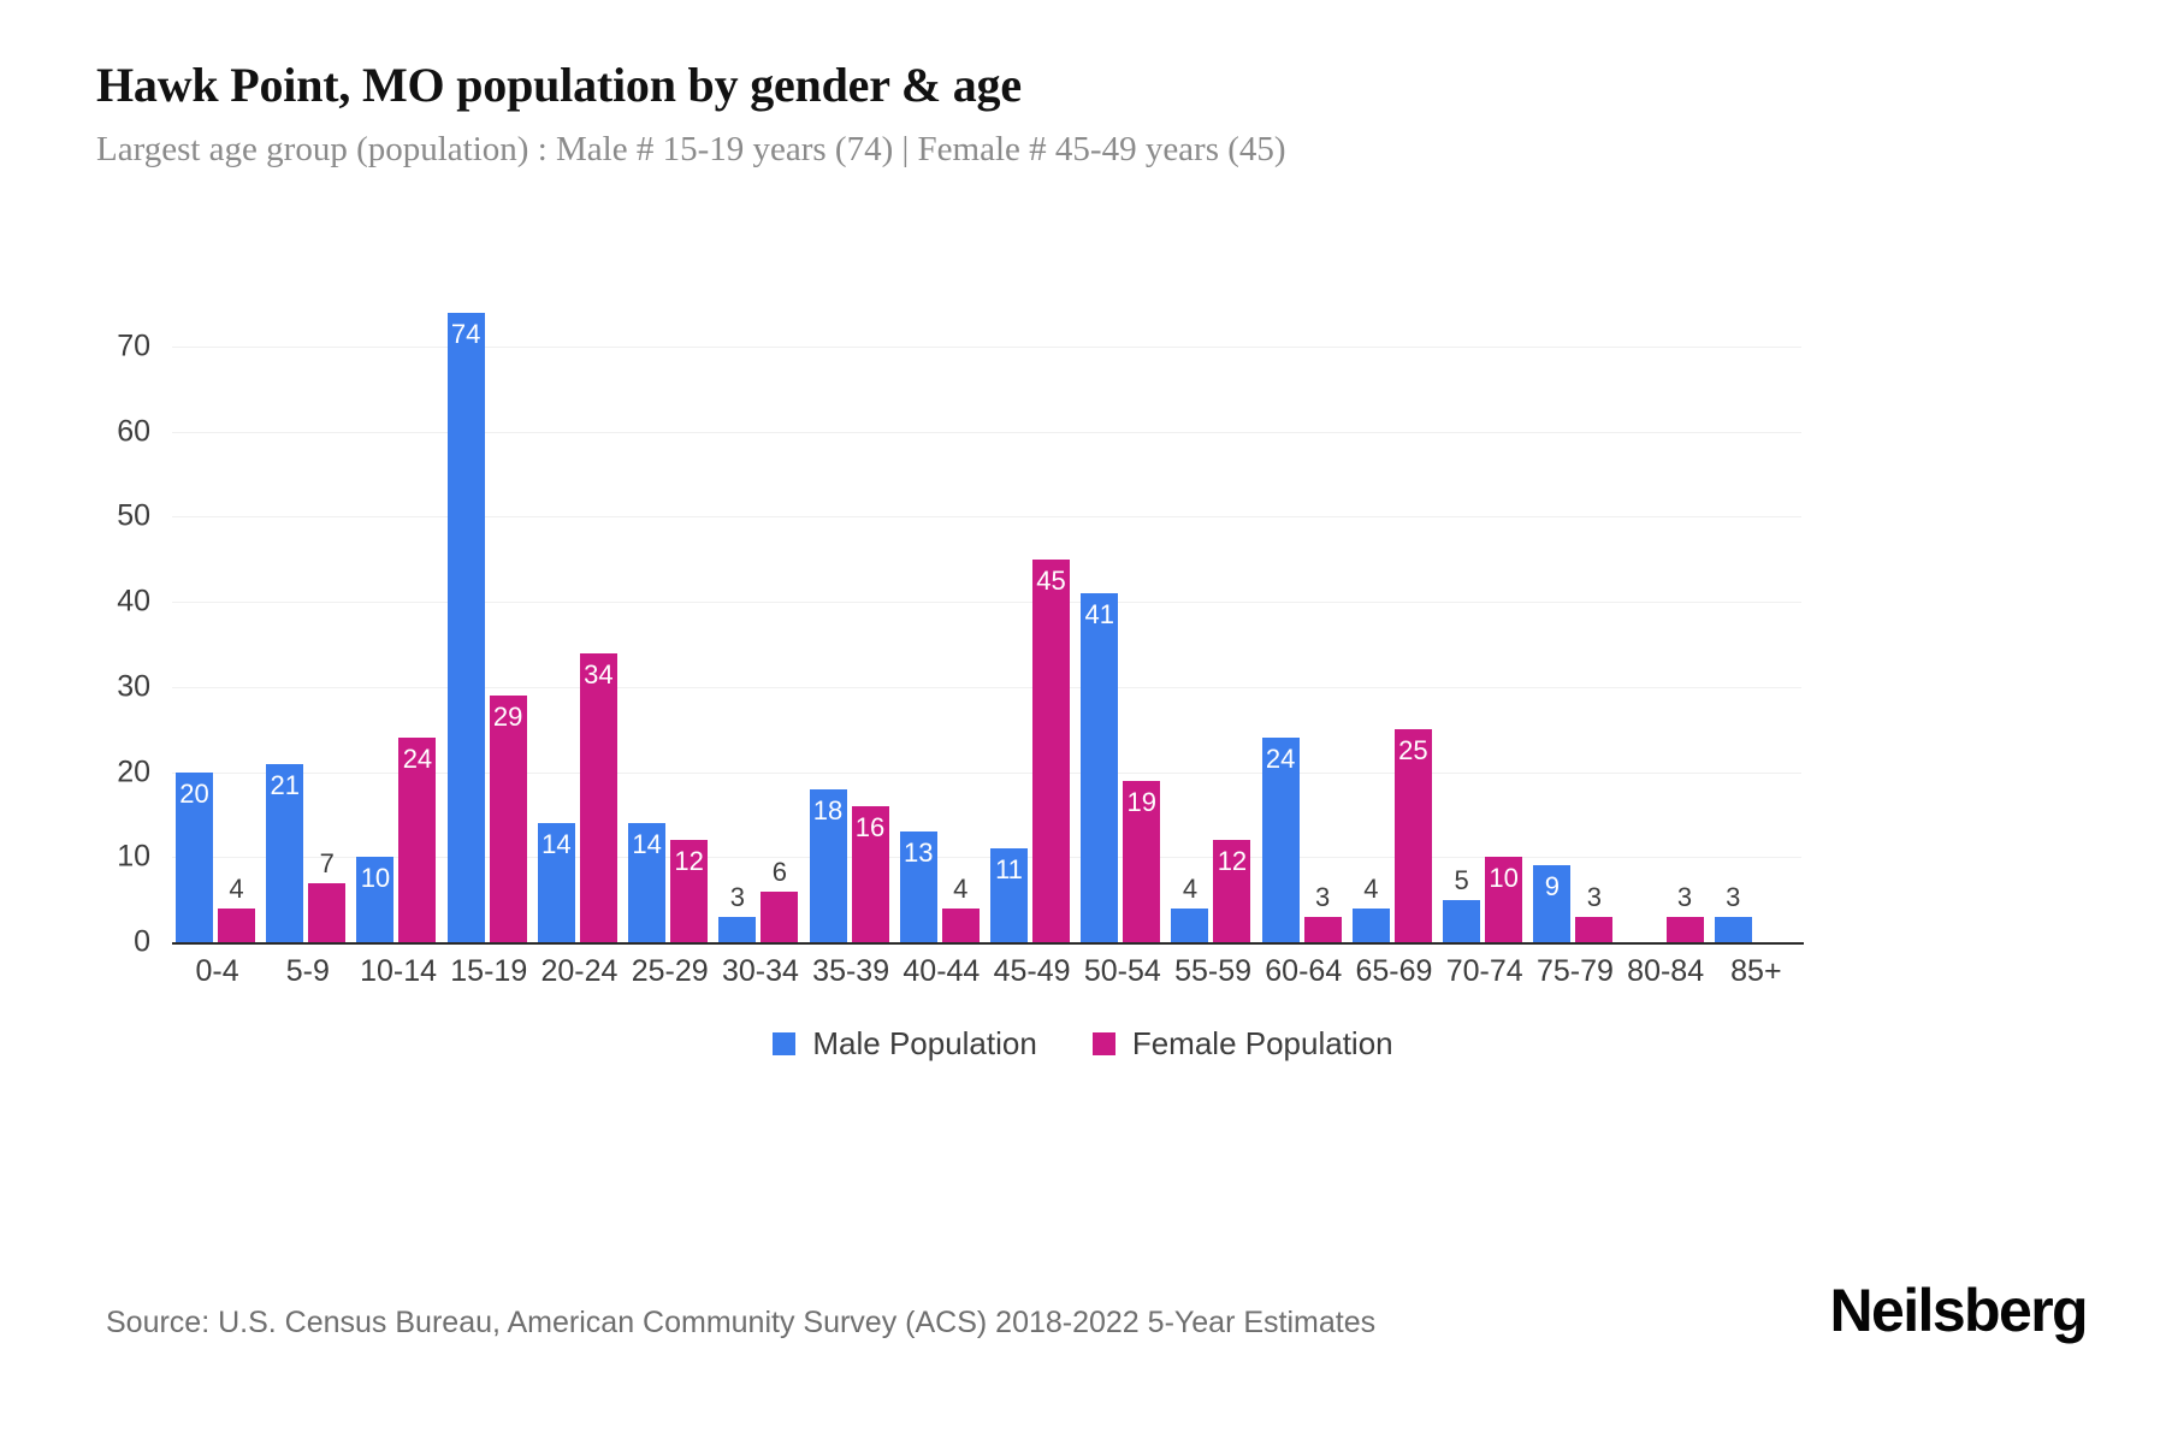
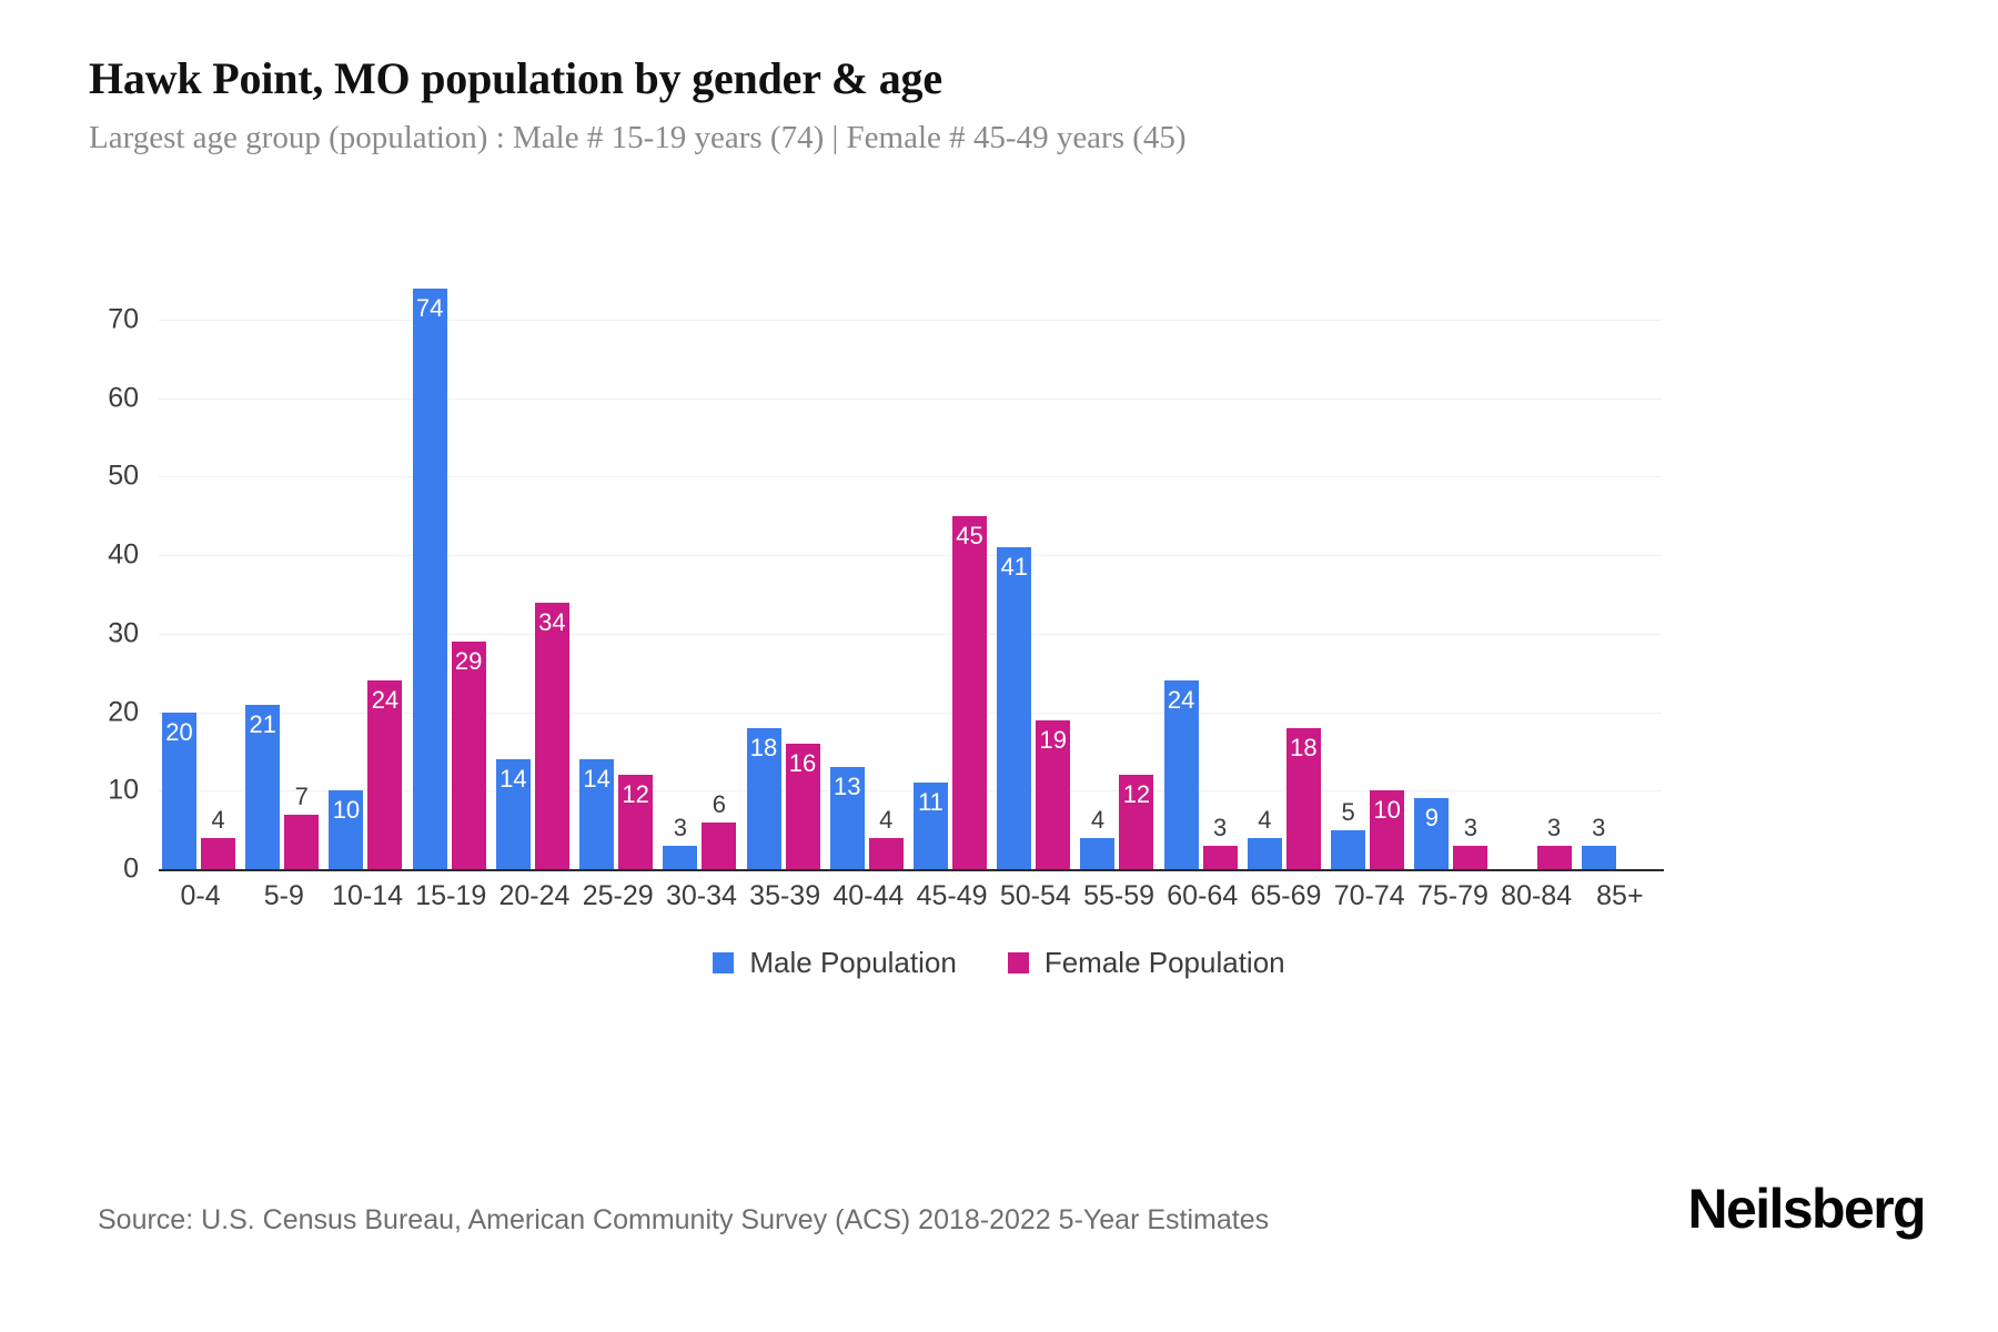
Female Population/65-69: 25 -> 18
